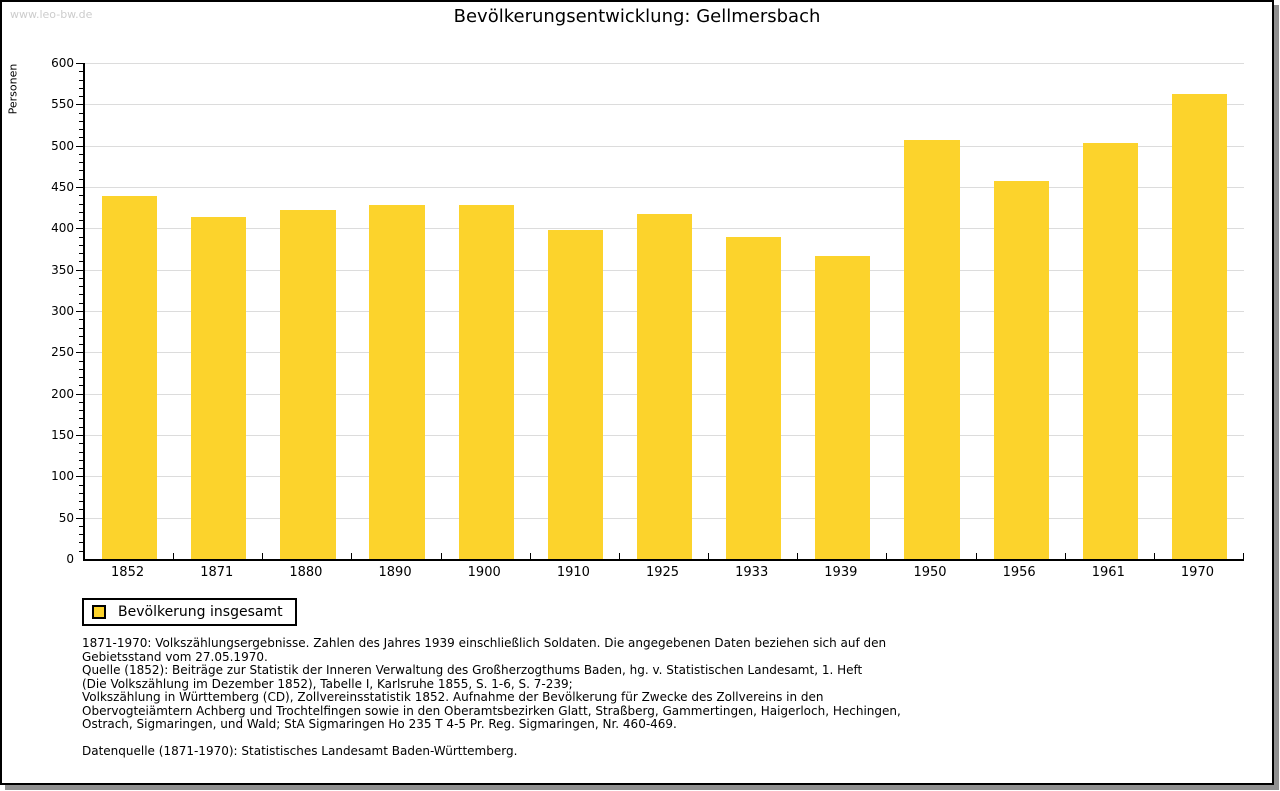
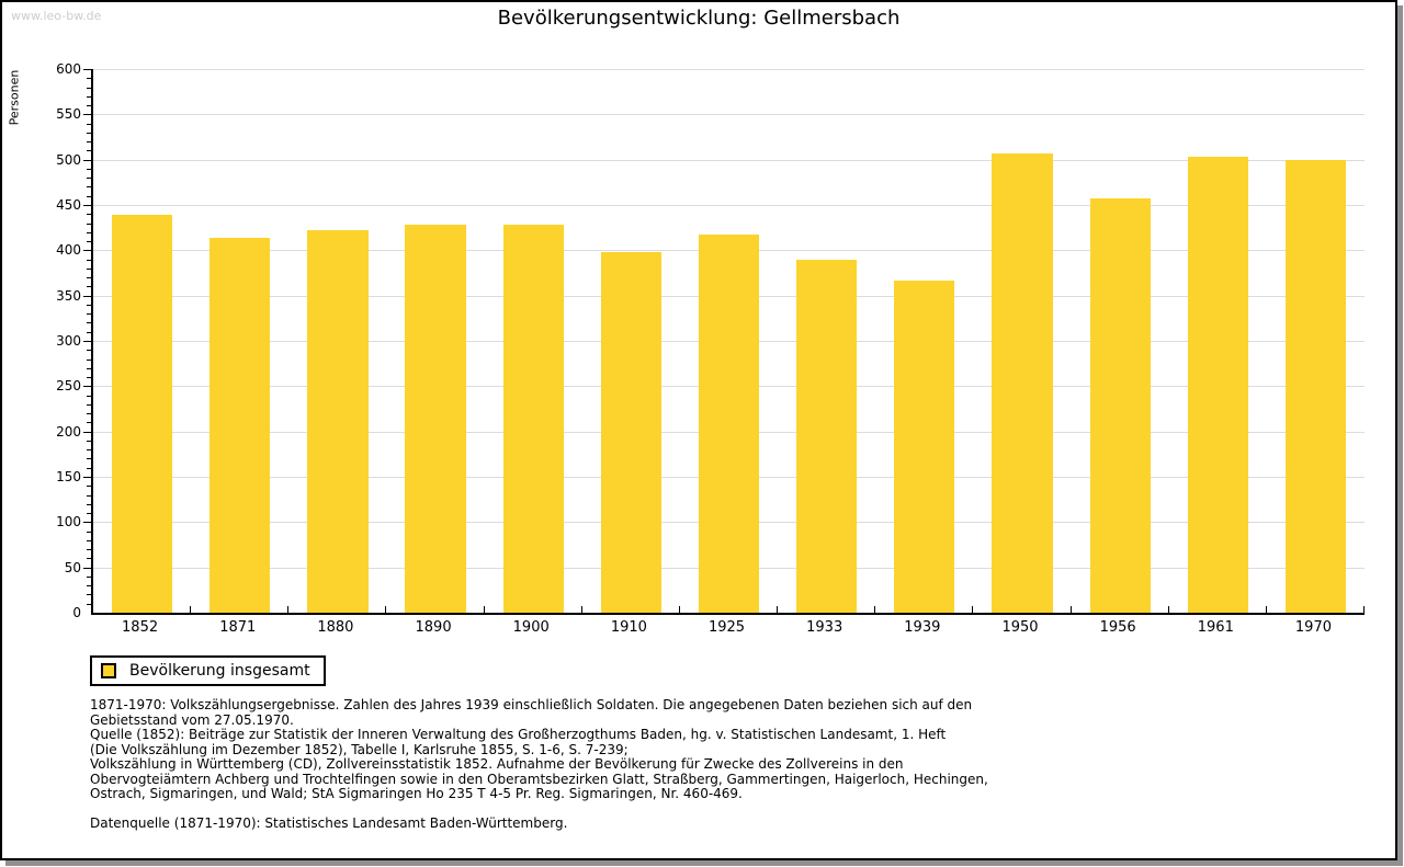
1970: 560 -> 500
